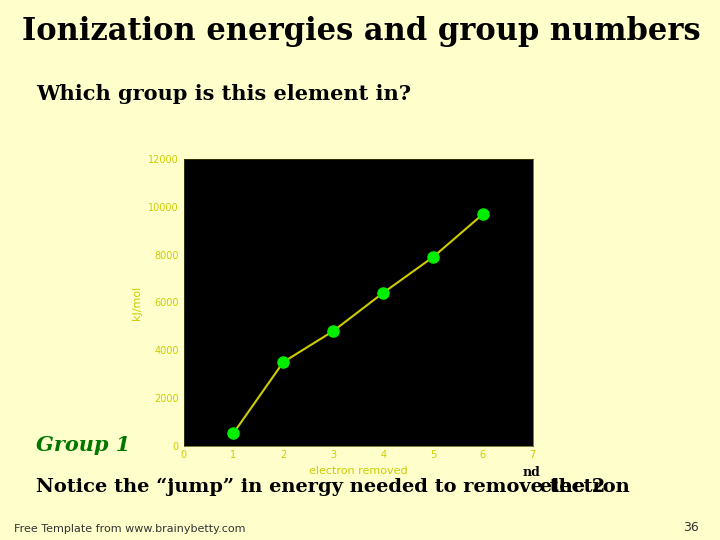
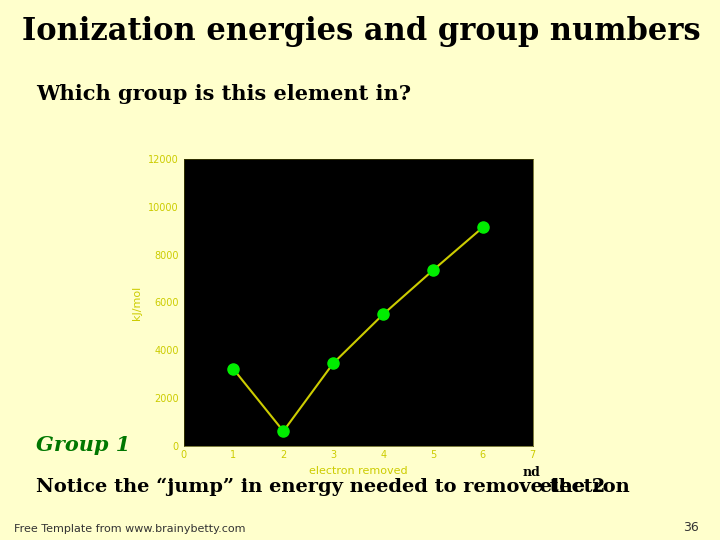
1: 520 -> 3200
2: 3500 -> 600
3: 4800 -> 3450
4: 6400 -> 5500
5: 7900 -> 7350
6: 9700 -> 9150
